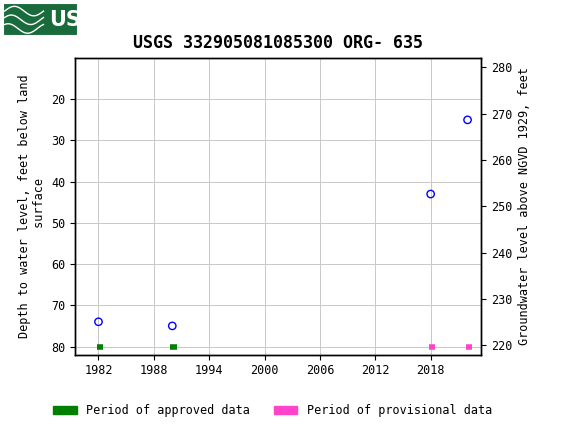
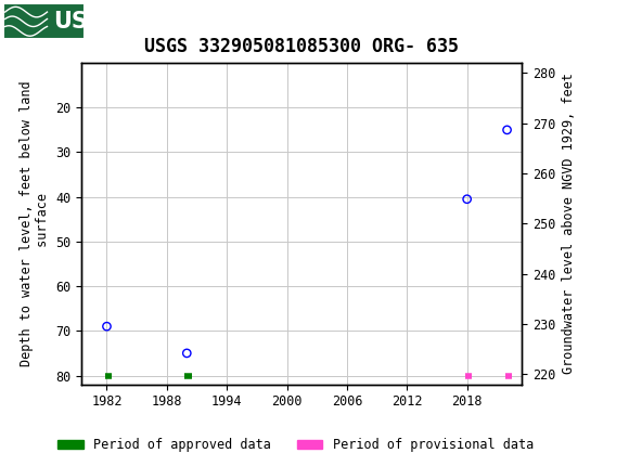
USGS 332905081085300 ORG- 635/1982: 74.0 -> 69.0
USGS 332905081085300 ORG- 635/2018: 43.0 -> 40.5
